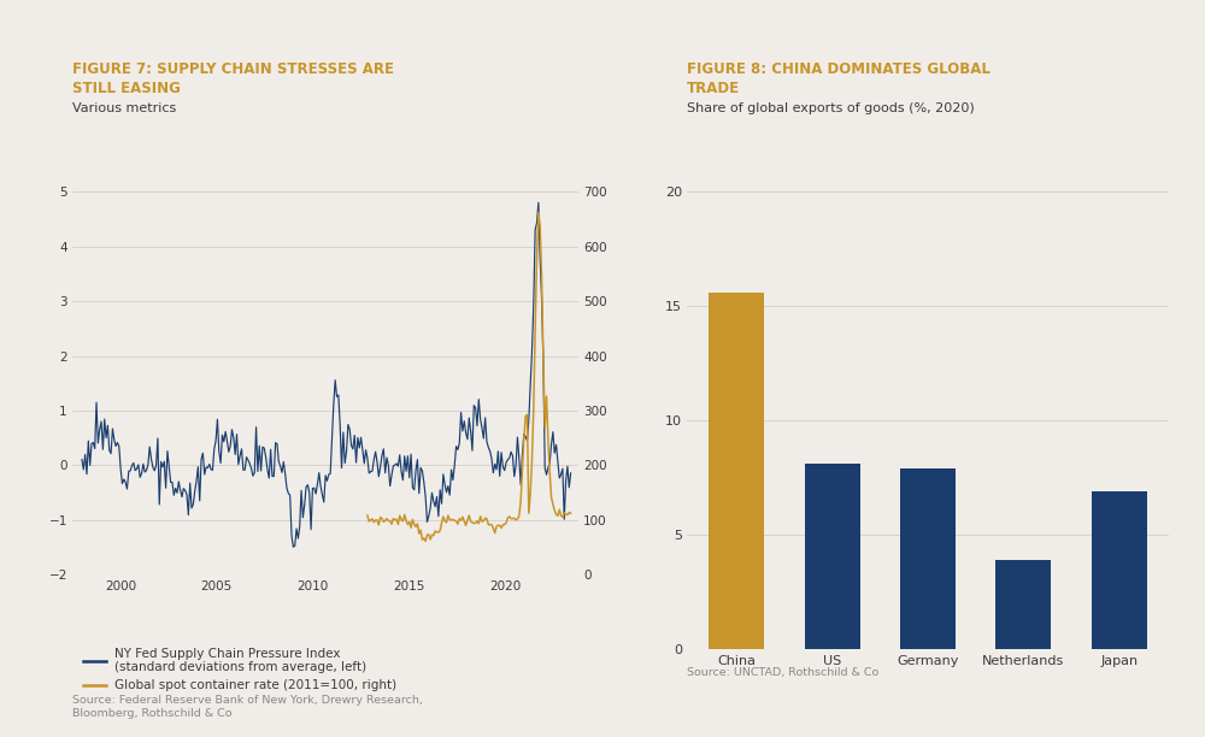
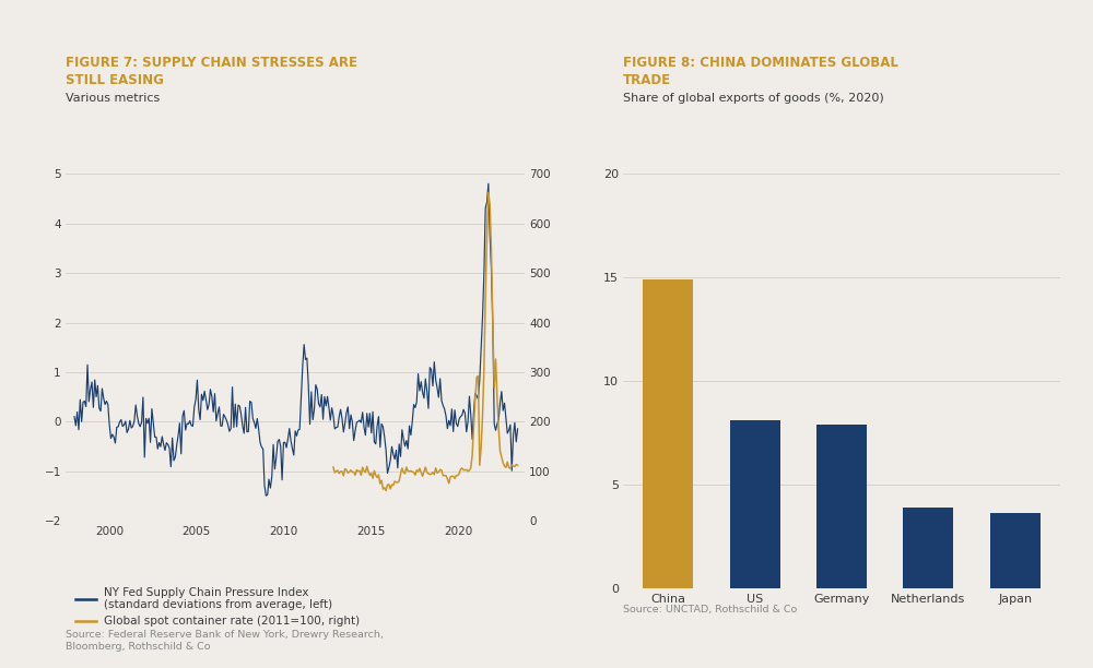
China: 15.6 -> 14.9
Japan: 6.9 -> 3.6
